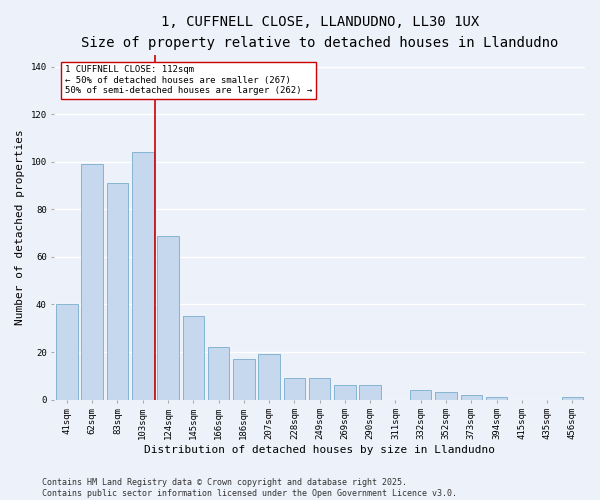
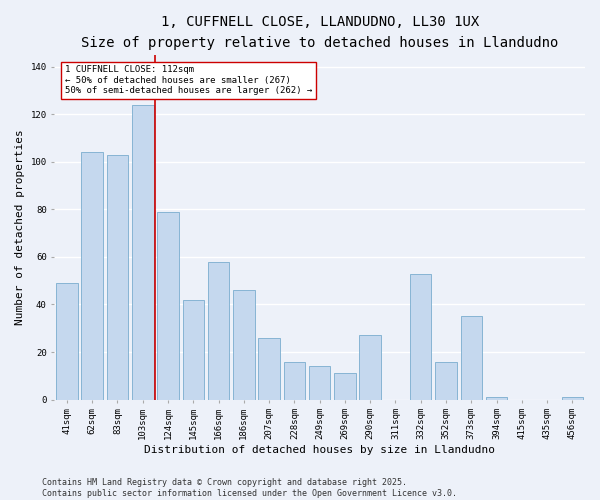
41sqm: 40 -> 49
62sqm: 99 -> 104
83sqm: 91 -> 103
103sqm: 104 -> 124
124sqm: 69 -> 79
145sqm: 35 -> 42
166sqm: 22 -> 58
186sqm: 17 -> 46
207sqm: 19 -> 26
228sqm: 9 -> 16
249sqm: 9 -> 14
269sqm: 6 -> 11
290sqm: 6 -> 27
332sqm: 4 -> 53
352sqm: 3 -> 16
373sqm: 2 -> 35
